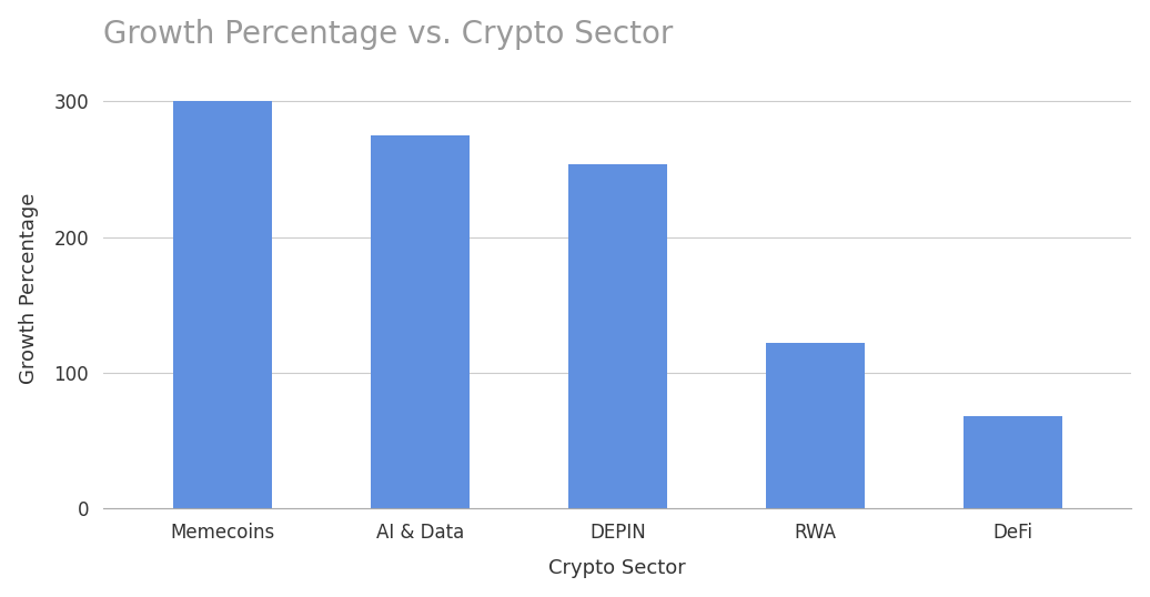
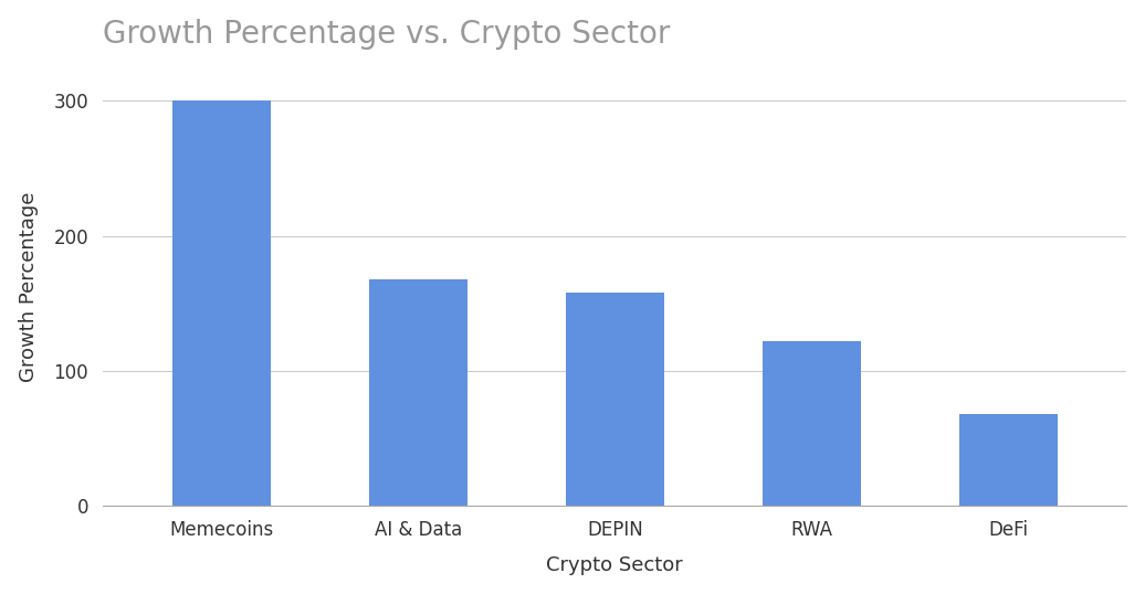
AI & Data: 275 -> 168
DEPIN: 254 -> 158
